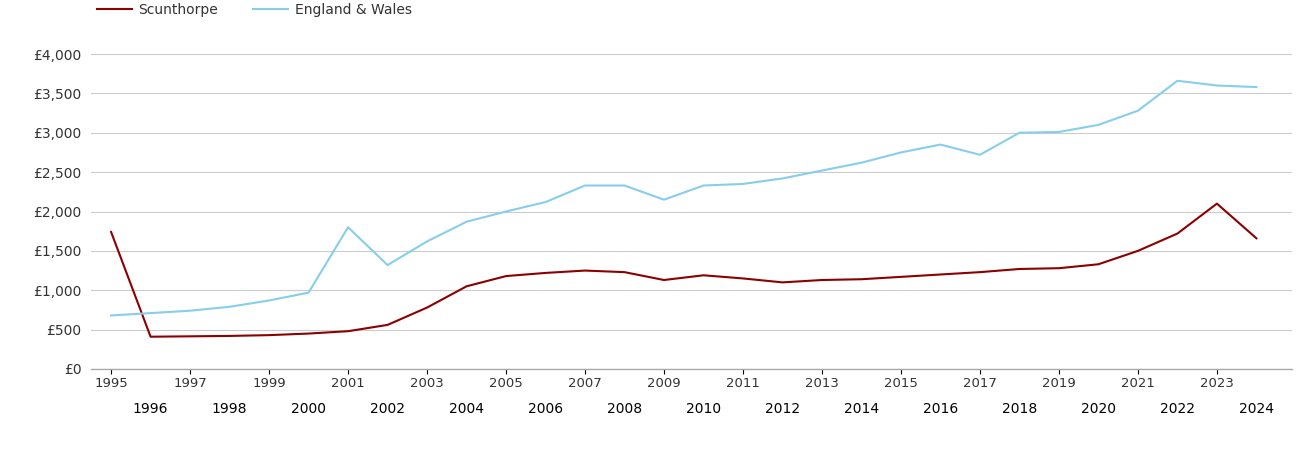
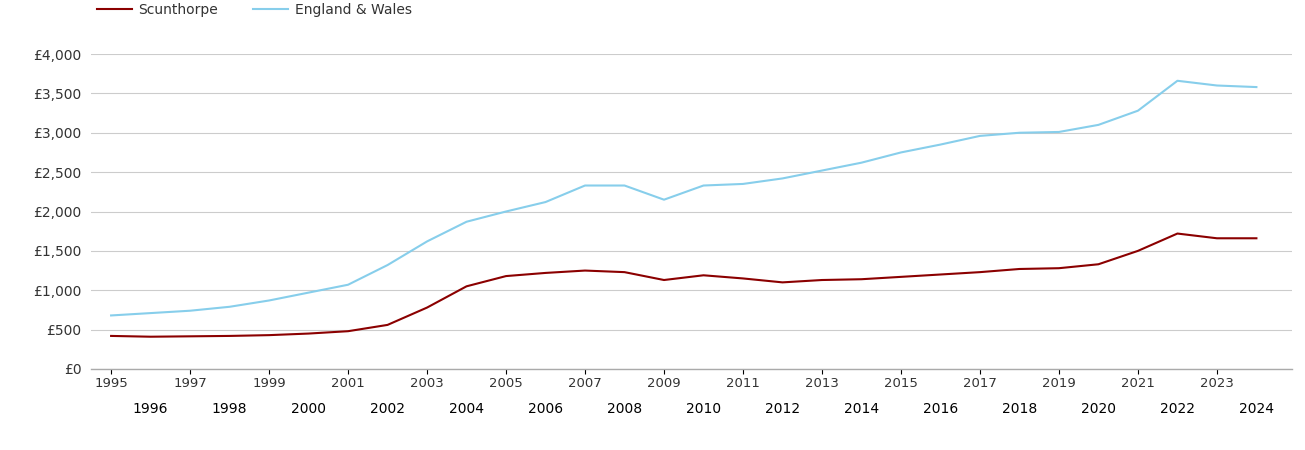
Scunthorpe/1995: £1,740 -> £420
England & Wales/2001: £1,800 -> £1,070
England & Wales/2017: £2,720 -> £2,960
Scunthorpe/2023: £2,100 -> £1,660
